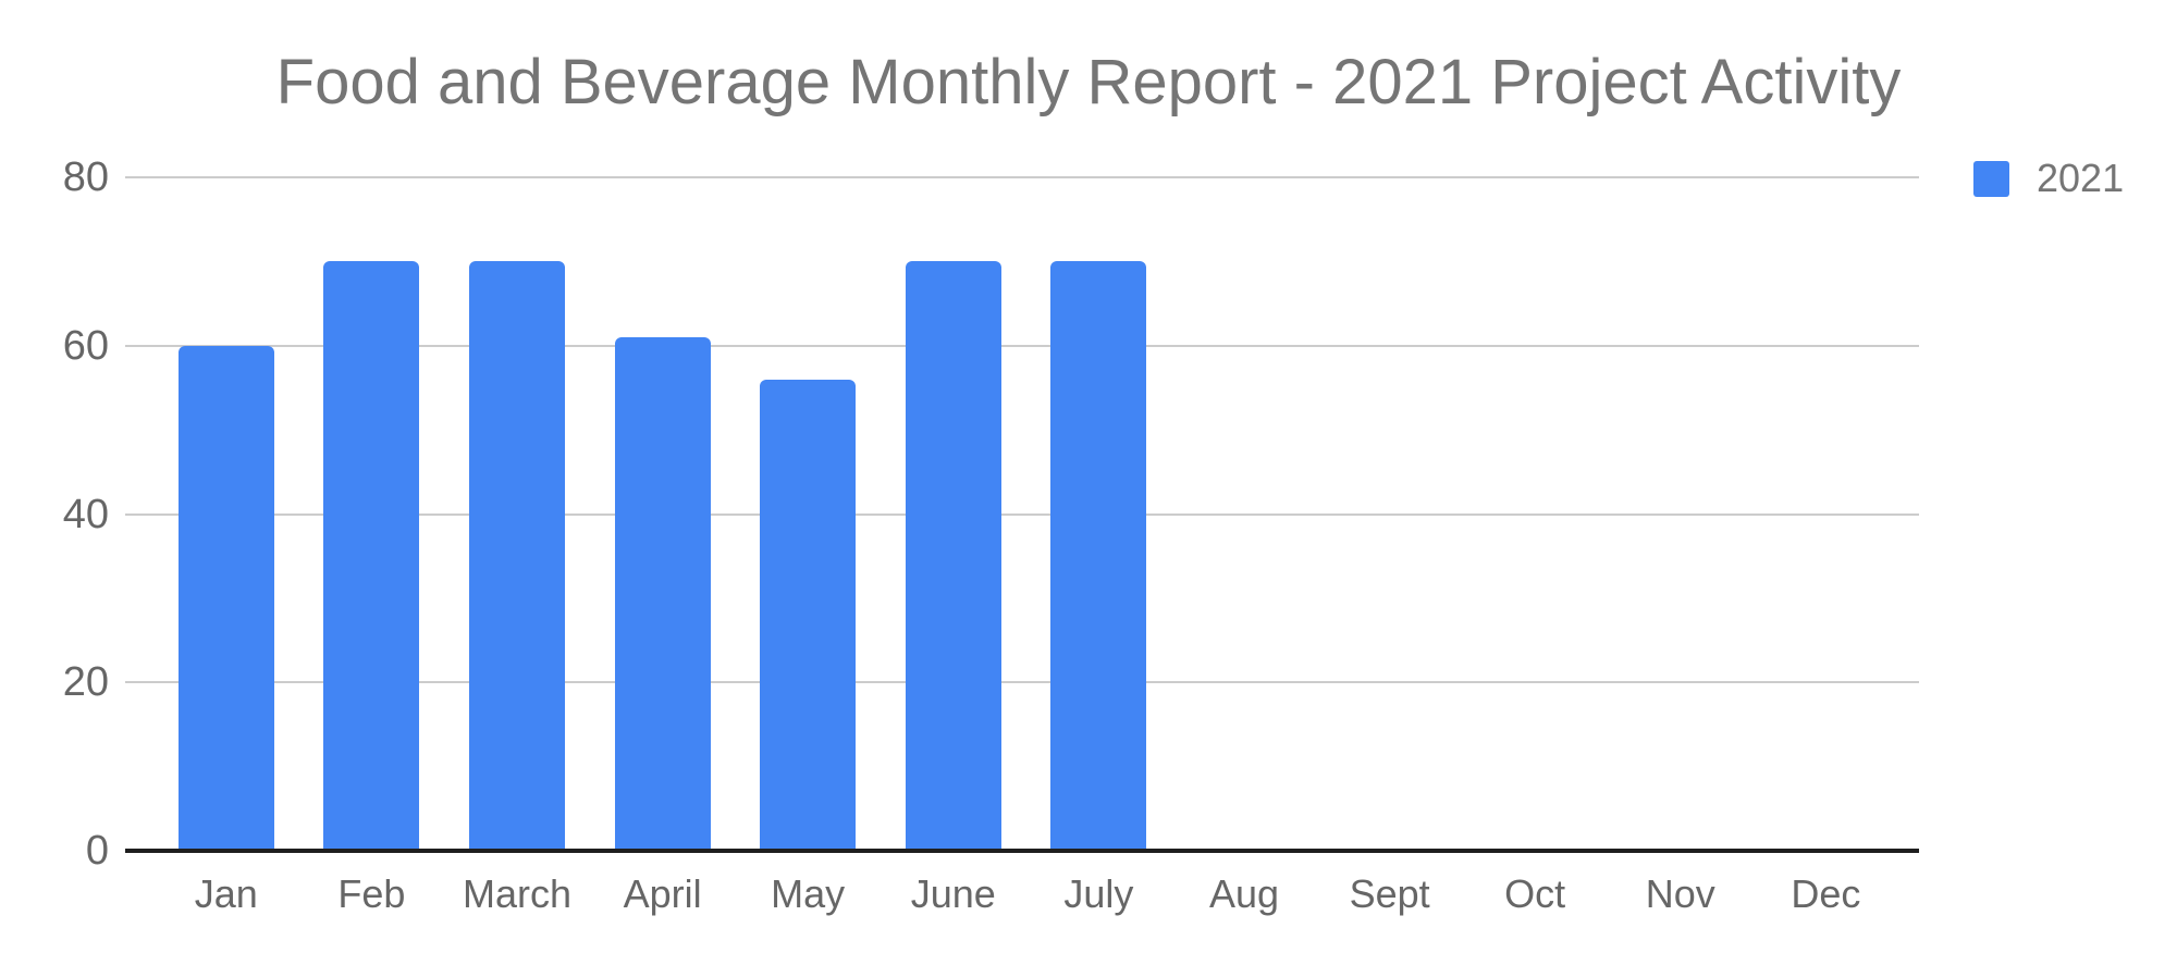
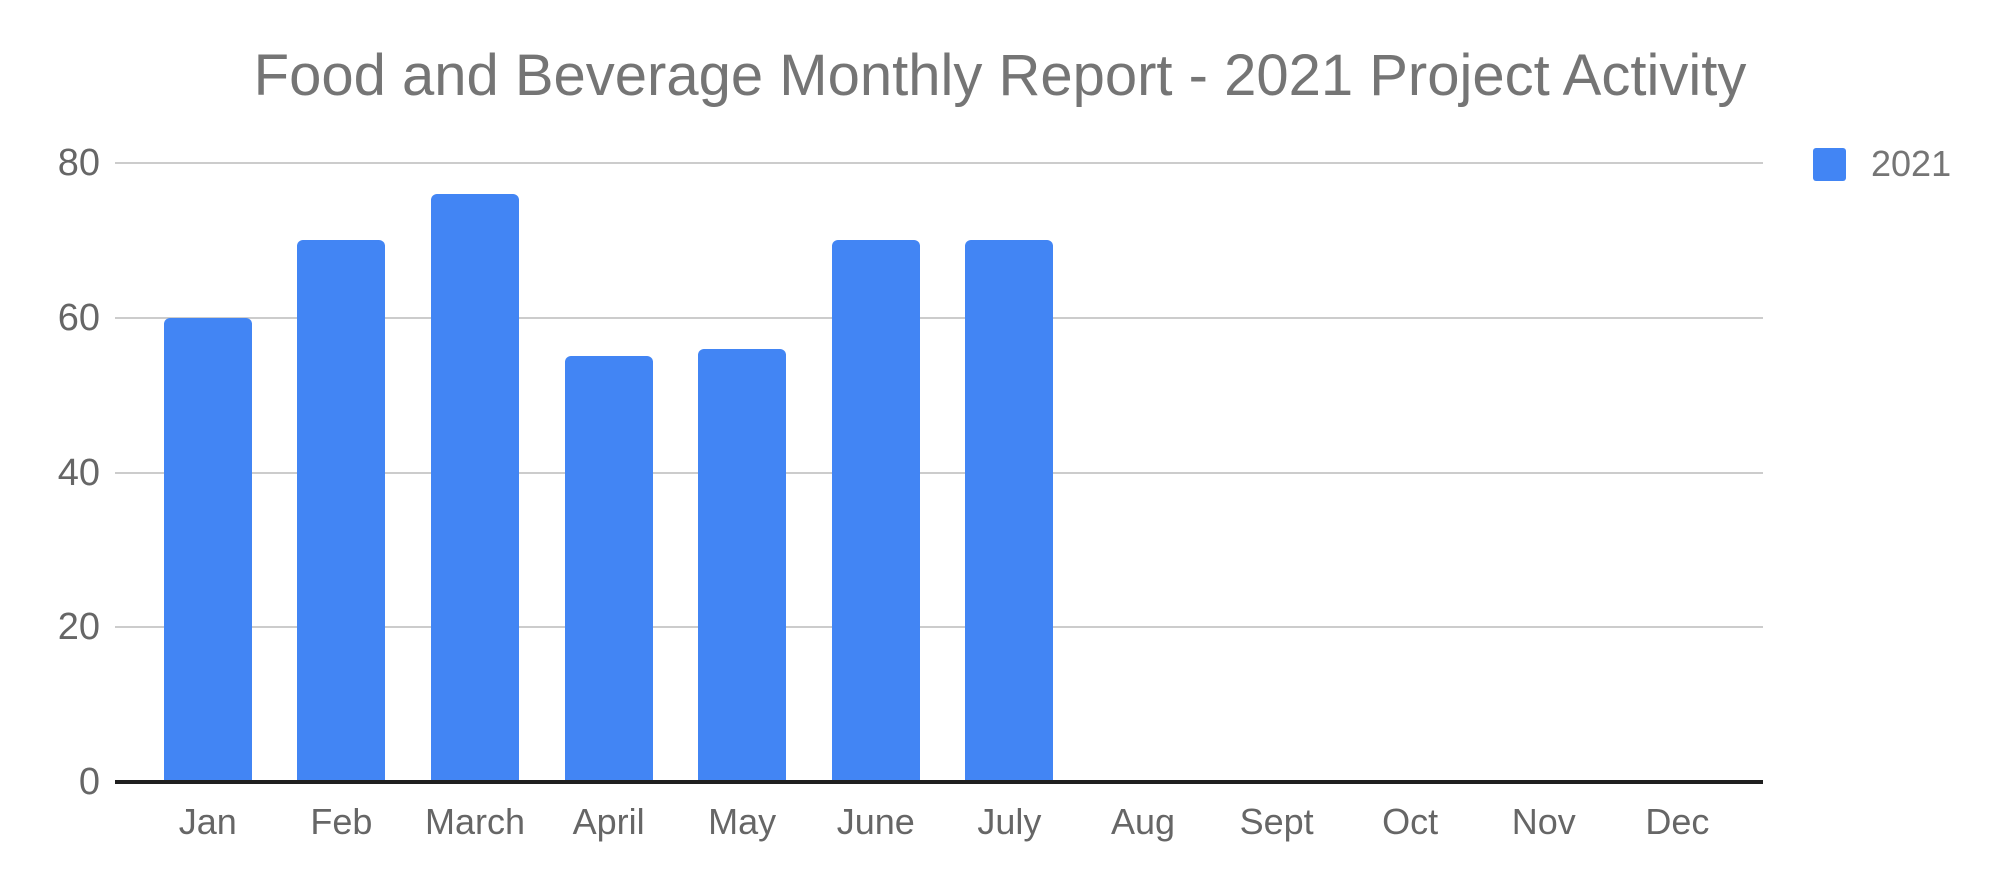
March: 70 -> 76
April: 61 -> 55
